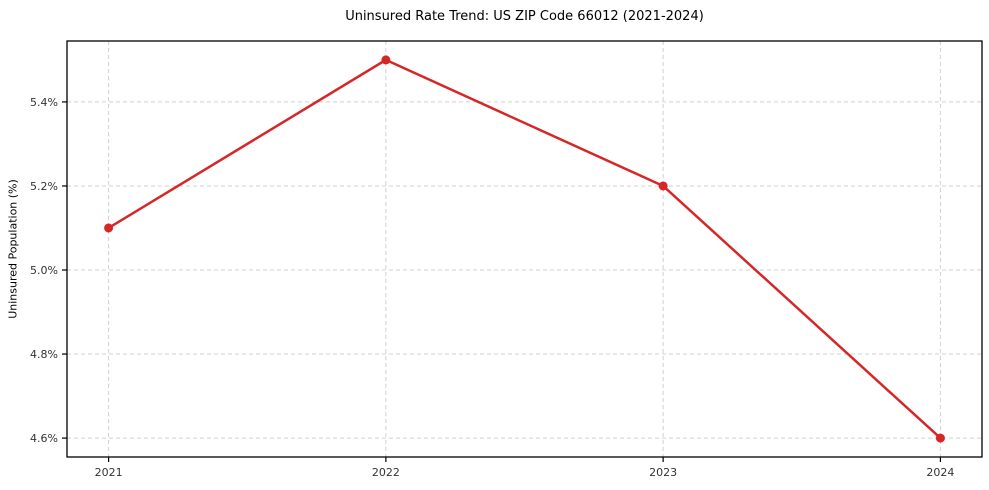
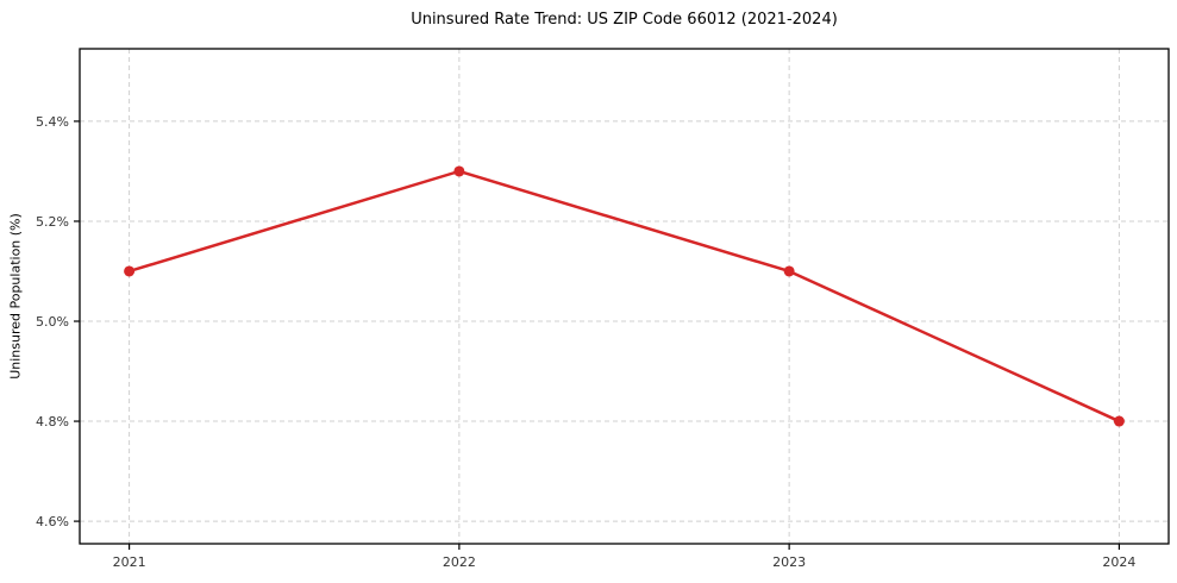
2022: 5.5% -> 5.3%
2023: 5.2% -> 5.1%
2024: 4.6% -> 4.8%
